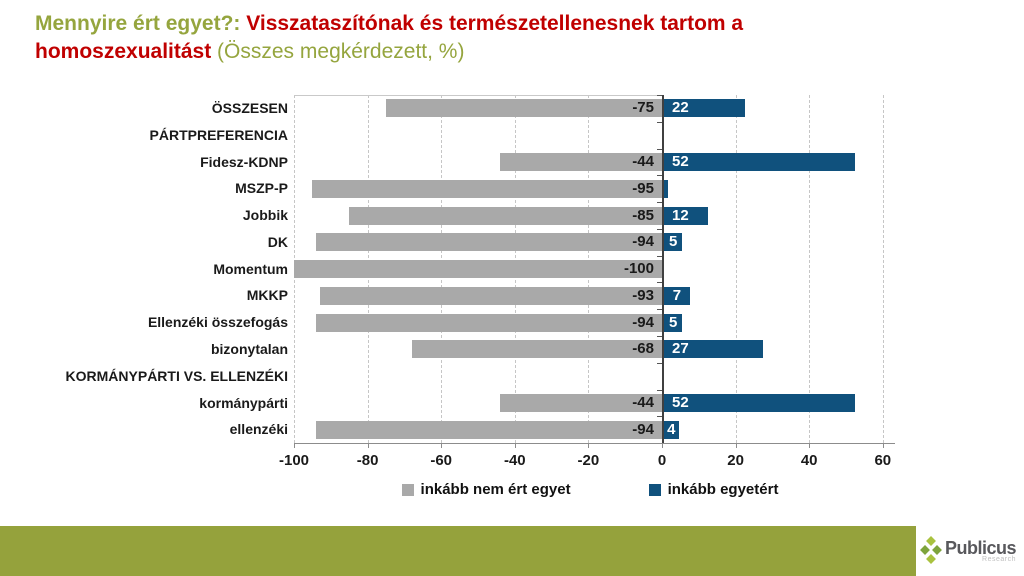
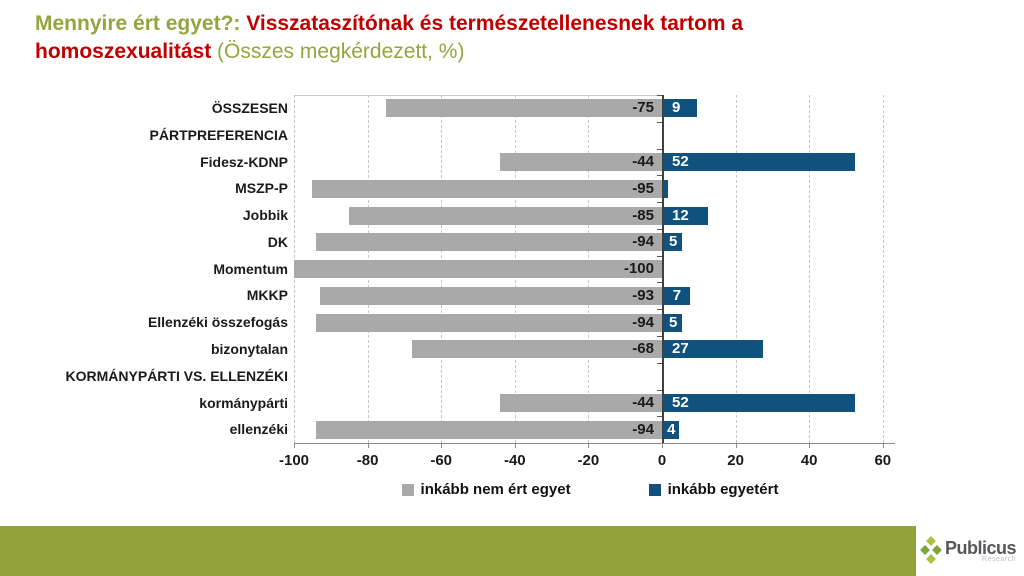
inkább egyetért/ÖSSZESEN: 22 -> 9
